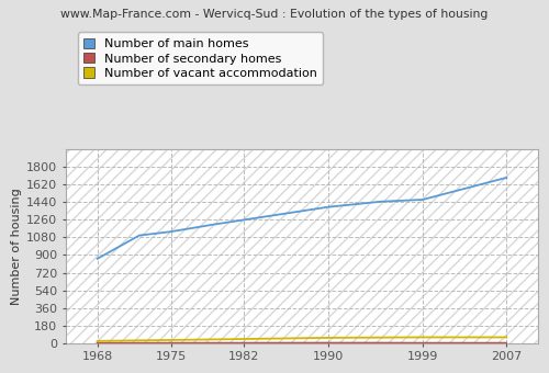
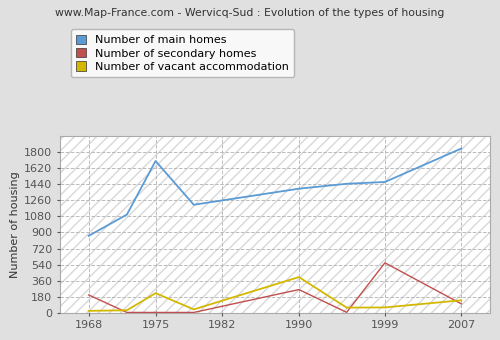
Number of secondary homes/1968: 0 -> 200
Number of main homes/1975: 1140 -> 1700
Number of vacant accommodation/1975: 30 -> 220
Number of secondary homes/1990: 0 -> 260
Number of vacant accommodation/1990: 60 -> 400
Number of secondary homes/1999: 0 -> 560
Number of main homes/2007: 1690 -> 1840
Number of secondary homes/2007: 0 -> 100
Number of vacant accommodation/2007: 60 -> 140
